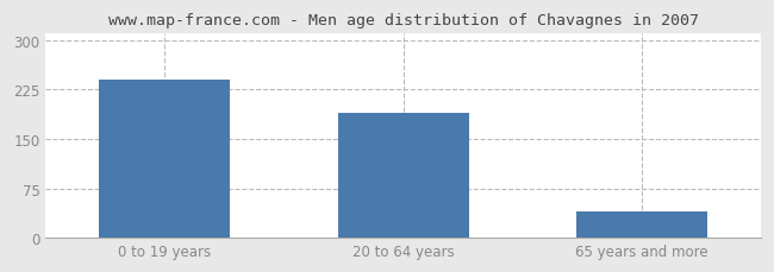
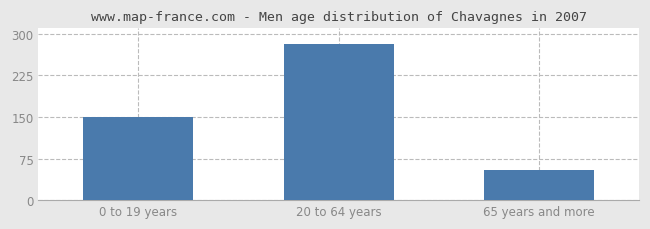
0 to 19 years: 240 -> 150
20 to 64 years: 190 -> 281
65 years and more: 40 -> 55
